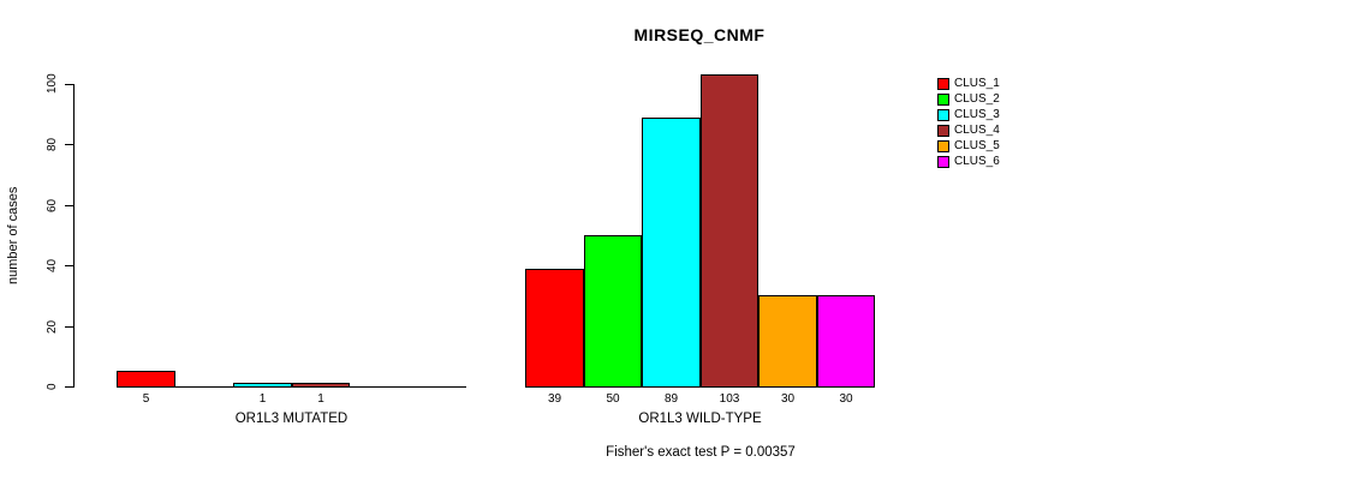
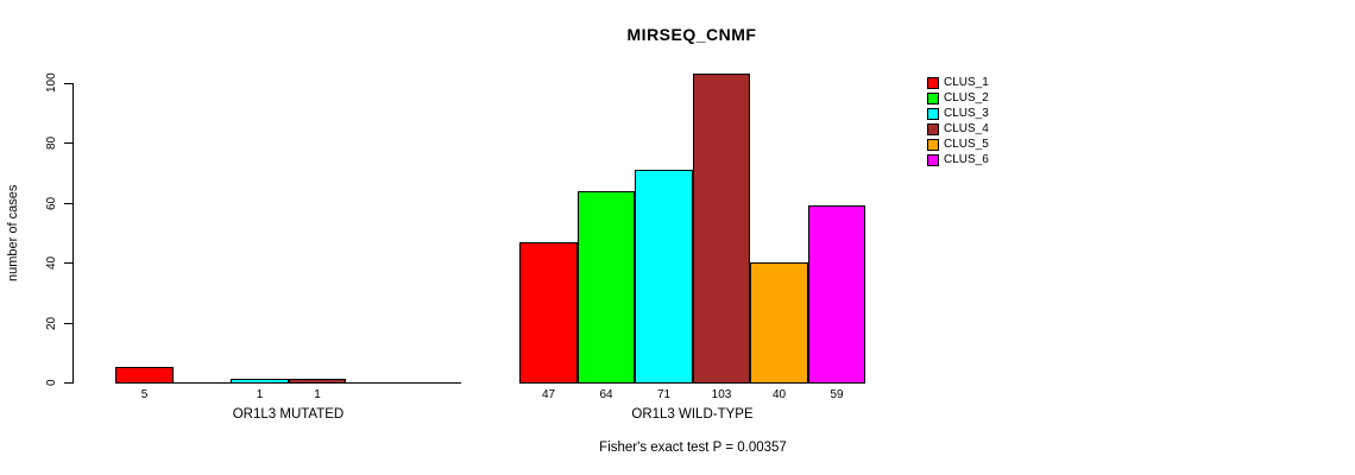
CLUS_1/OR1L3 WILD-TYPE: 39 -> 47
CLUS_2/OR1L3 WILD-TYPE: 50 -> 64
CLUS_3/OR1L3 WILD-TYPE: 89 -> 71
CLUS_5/OR1L3 WILD-TYPE: 30 -> 40
CLUS_6/OR1L3 WILD-TYPE: 30 -> 59
